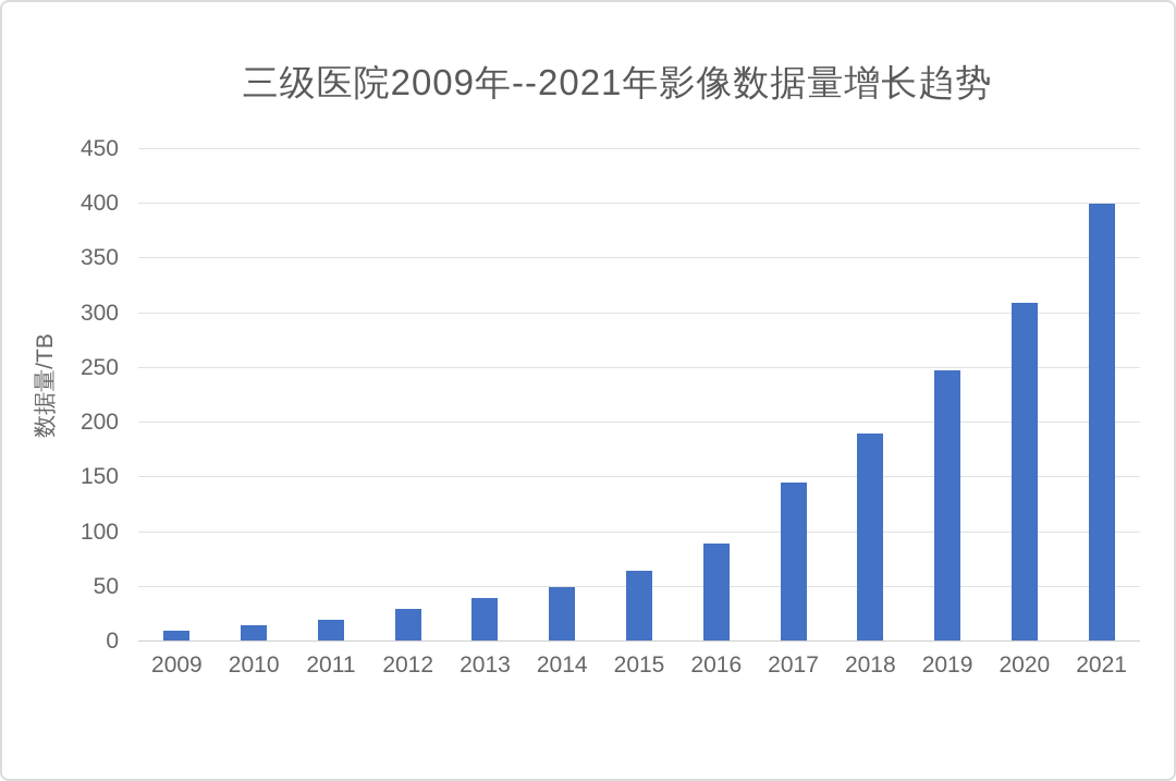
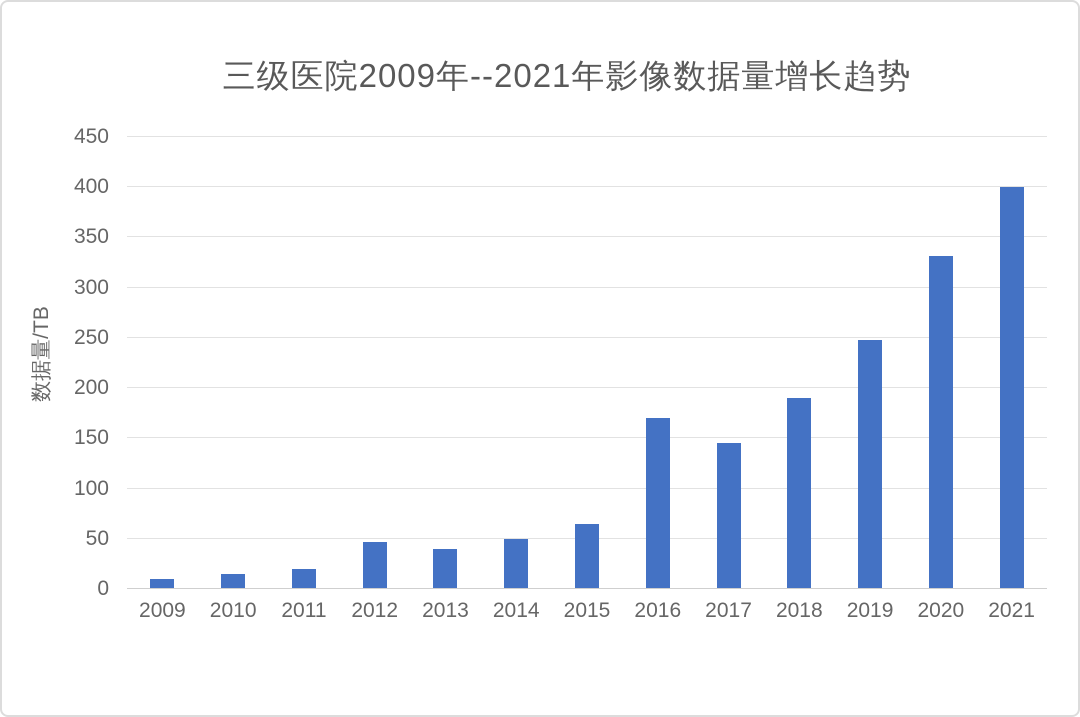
2012: 30 -> 47
2016: 90 -> 170
2020: 310 -> 332
